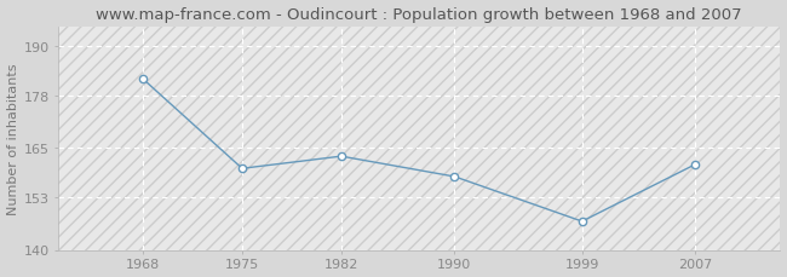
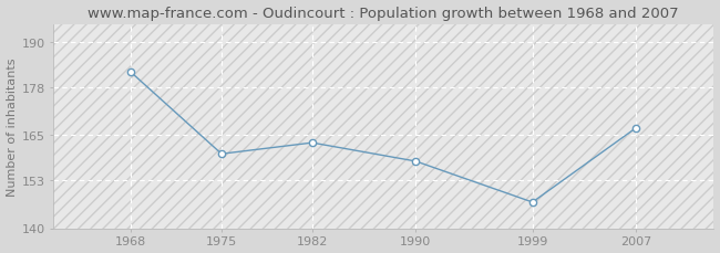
2007: 161 -> 167
